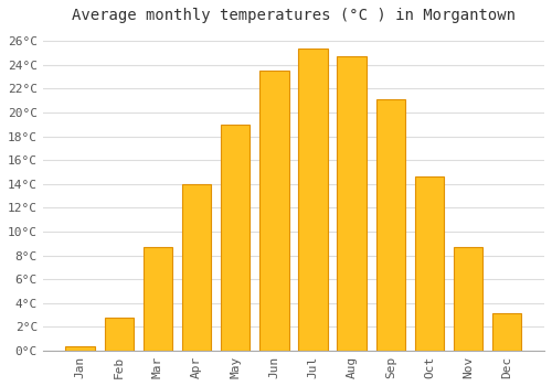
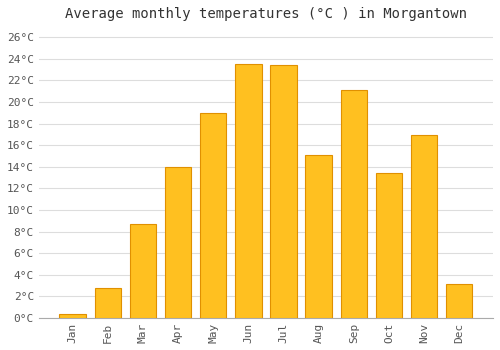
Jul: 25.4°C -> 23.4°C
Aug: 24.7°C -> 15.1°C
Oct: 14.6°C -> 13.4°C
Nov: 8.7°C -> 16.9°C
